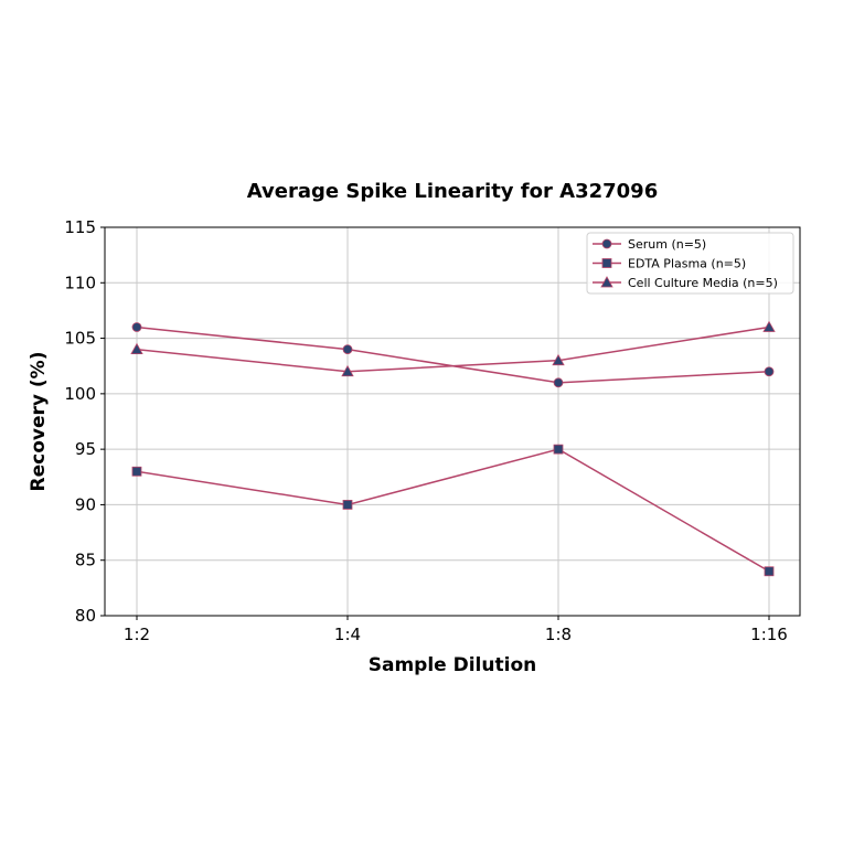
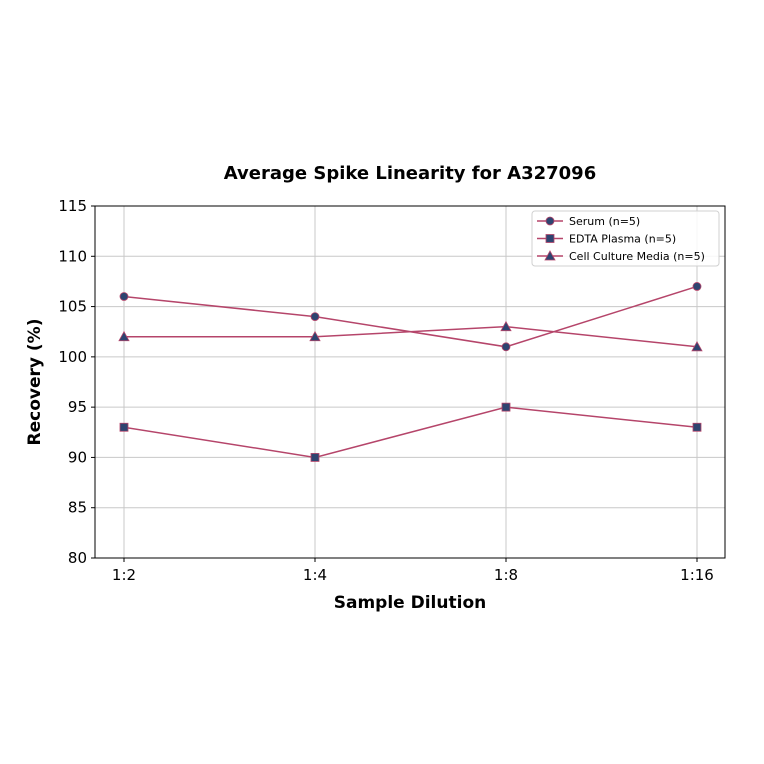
Cell Culture Media (n=5)/1:2: 104 -> 102
Serum (n=5)/1:16: 102 -> 107
EDTA Plasma (n=5)/1:16: 84 -> 93
Cell Culture Media (n=5)/1:16: 106 -> 101
